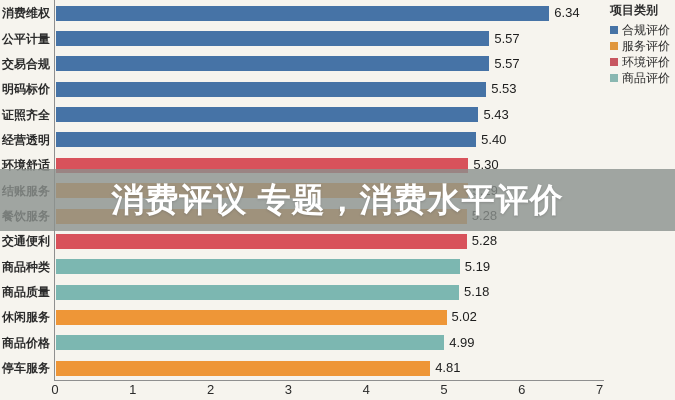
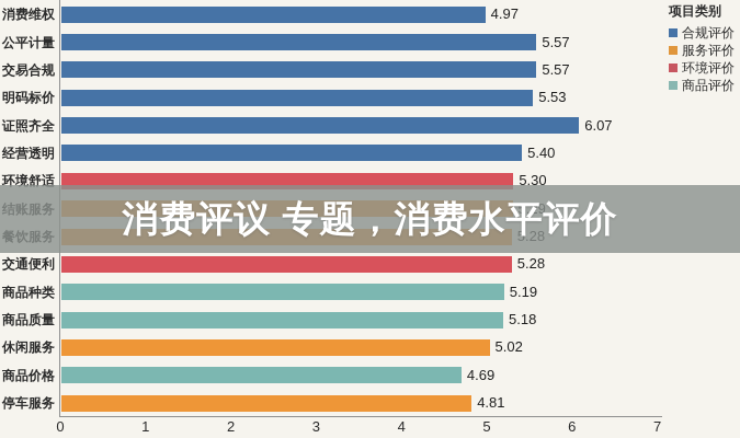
消费维权: 6.34 -> 4.97
证照齐全: 5.43 -> 6.07
商品价格: 4.99 -> 4.69
